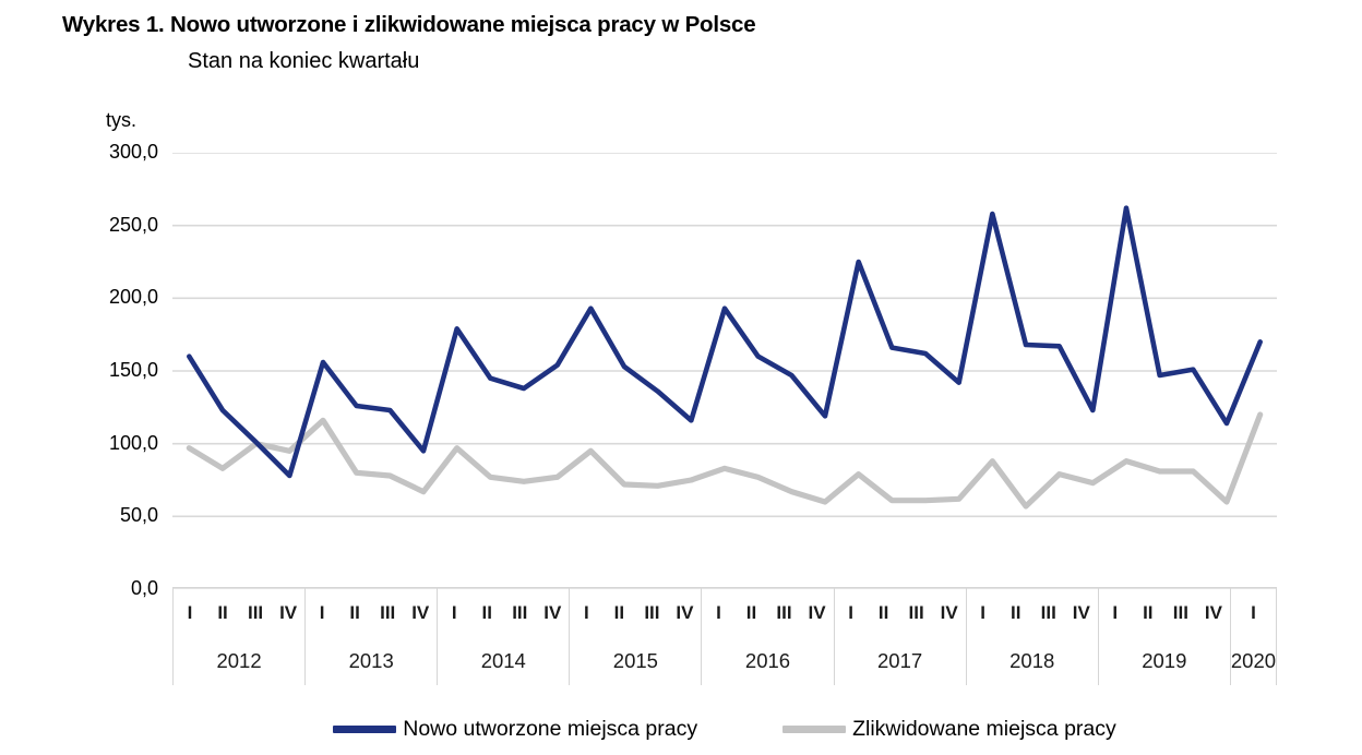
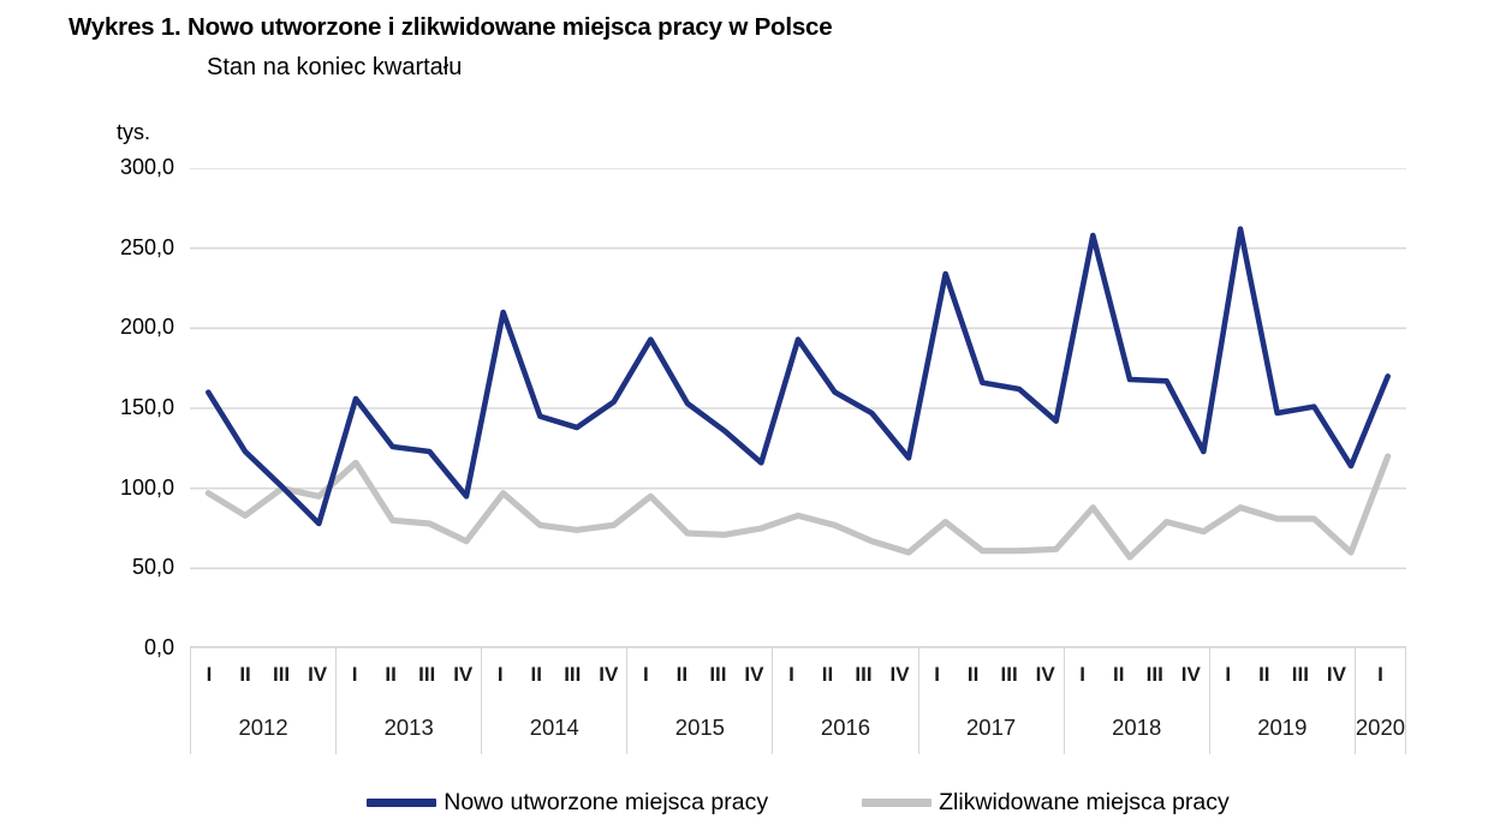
Nowo utworzone miejsca pracy/2014 I: 179 -> 210
Nowo utworzone miejsca pracy/2017 I: 225 -> 234
